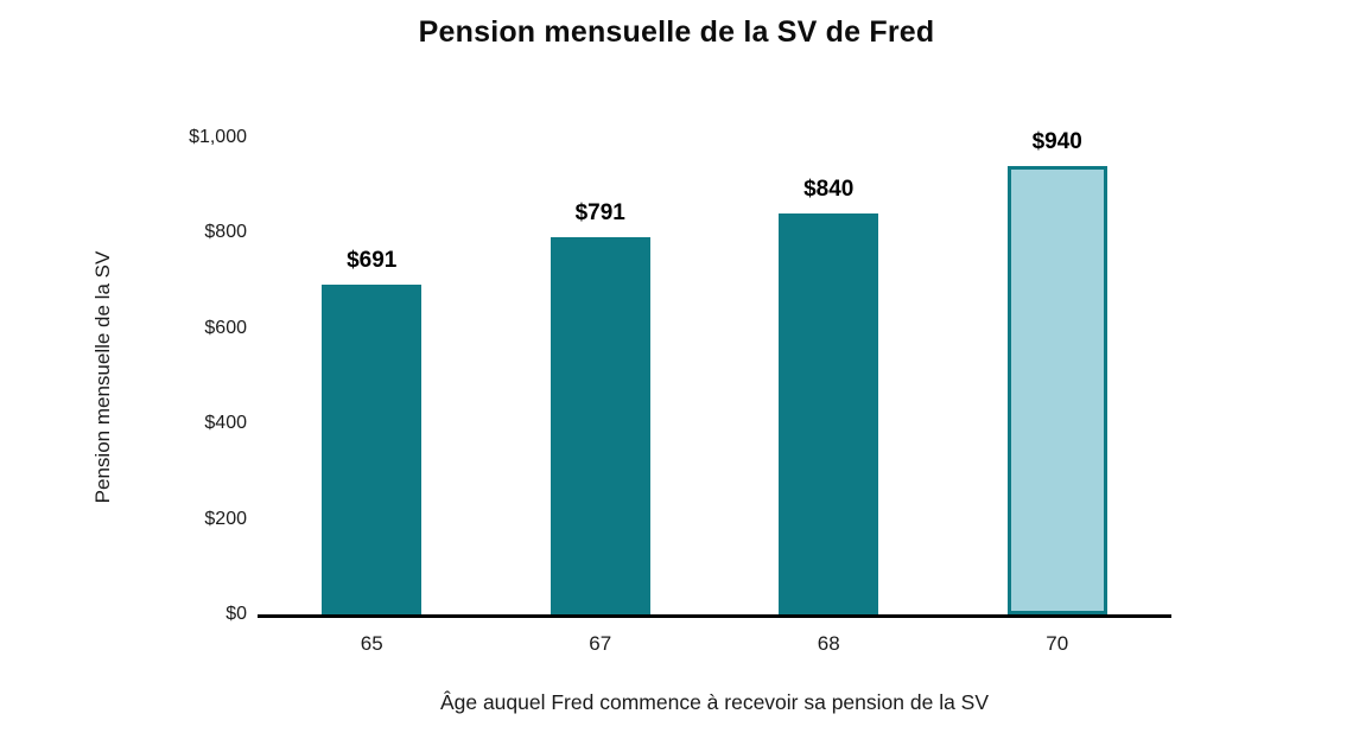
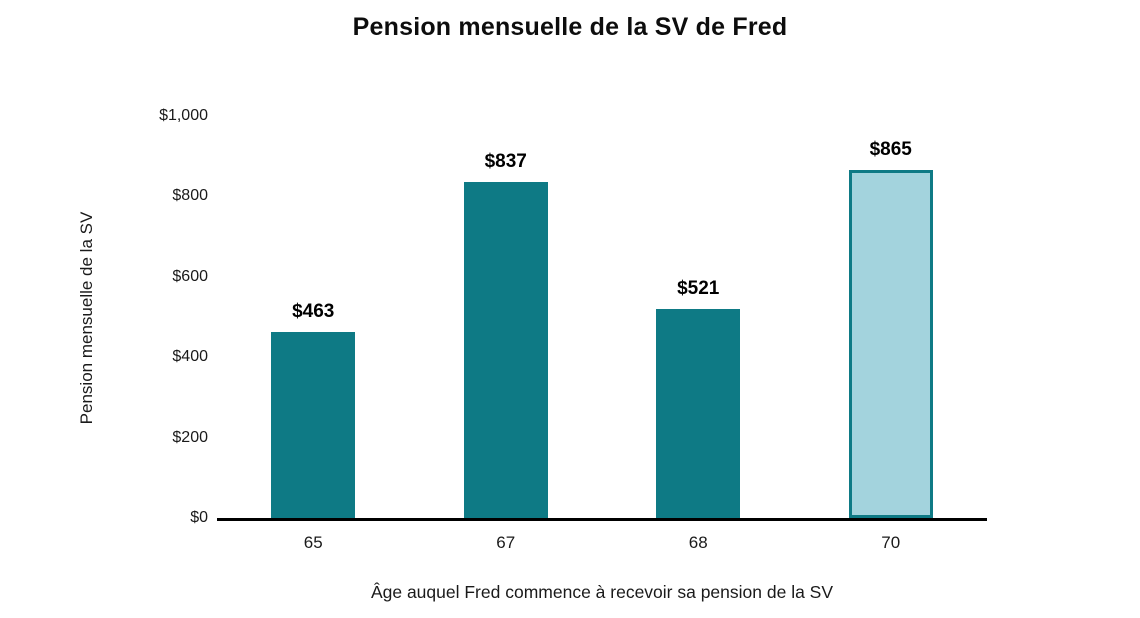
65: $691 -> $463
67: $791 -> $837
68: $840 -> $521
70: $940 -> $865
